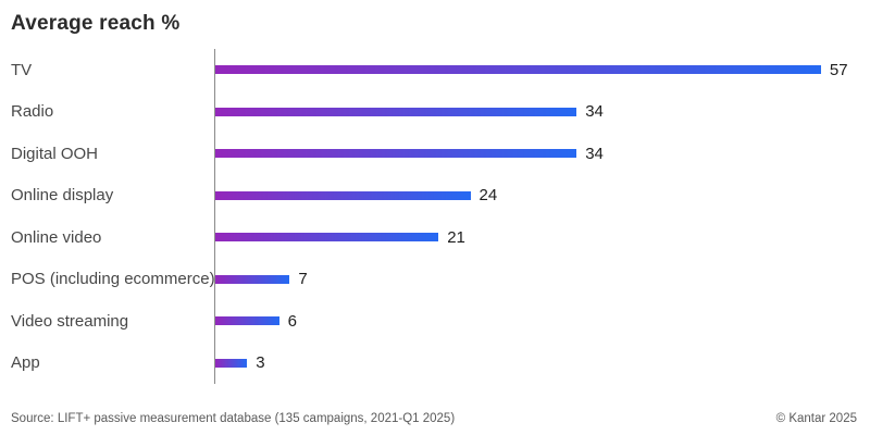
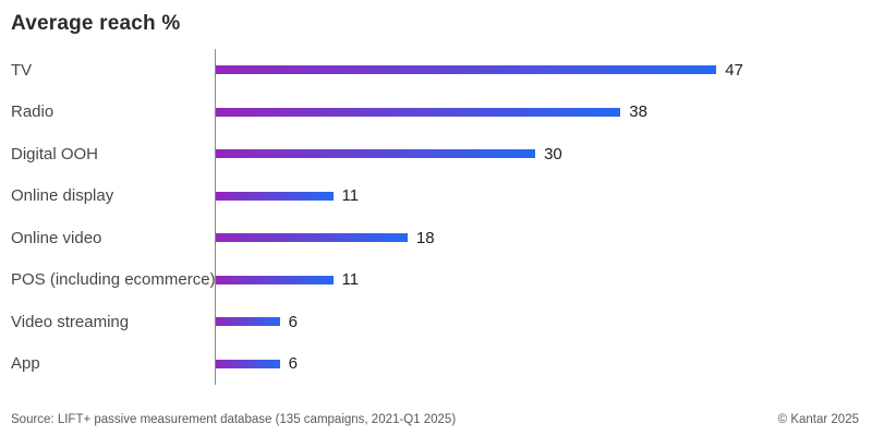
TV: 57 -> 47
Radio: 34 -> 38
Digital OOH: 34 -> 30
Online display: 24 -> 11
Online video: 21 -> 18
POS (including ecommerce): 7 -> 11
App: 3 -> 6
